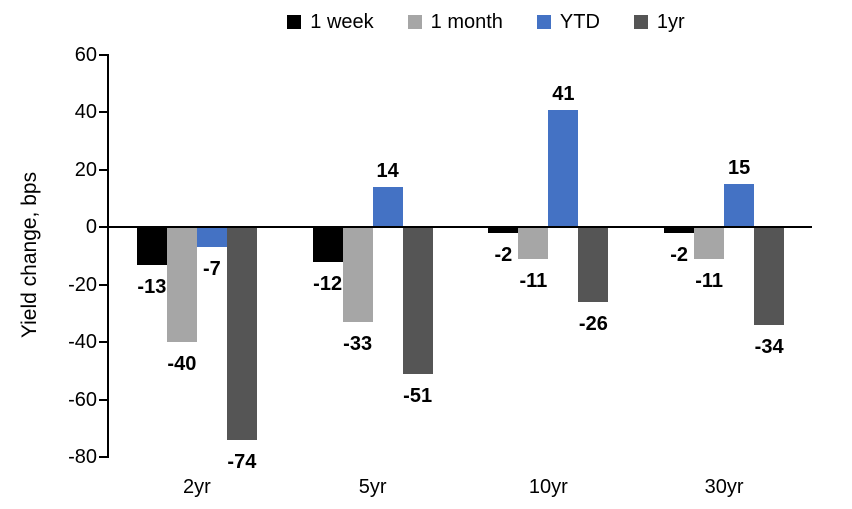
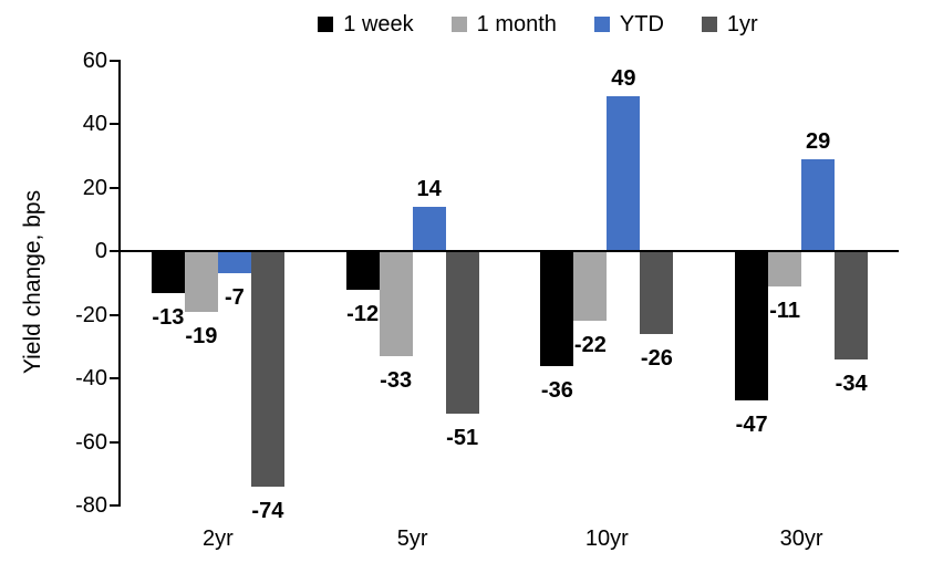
1 month/2yr: -40 -> -19
1 week/10yr: -2 -> -36
1 month/10yr: -11 -> -22
YTD/10yr: 41 -> 49
1 week/30yr: -2 -> -47
YTD/30yr: 15 -> 29
